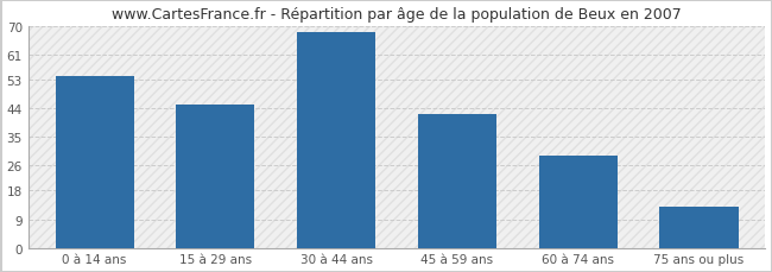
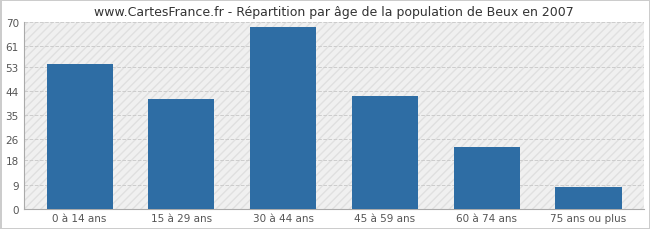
15 à 29 ans: 45 -> 41
60 à 74 ans: 29 -> 23
75 ans ou plus: 13 -> 8
